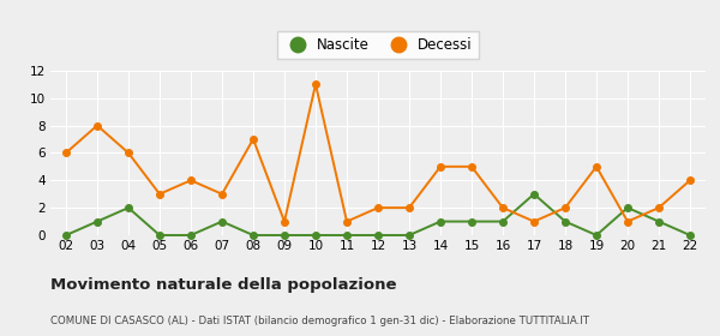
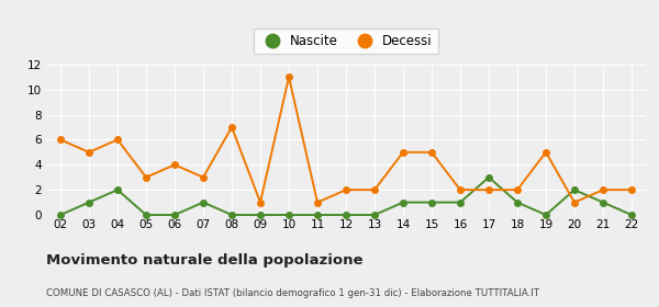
Decessi/03: 8 -> 5
Decessi/17: 1 -> 2
Decessi/22: 4 -> 2
